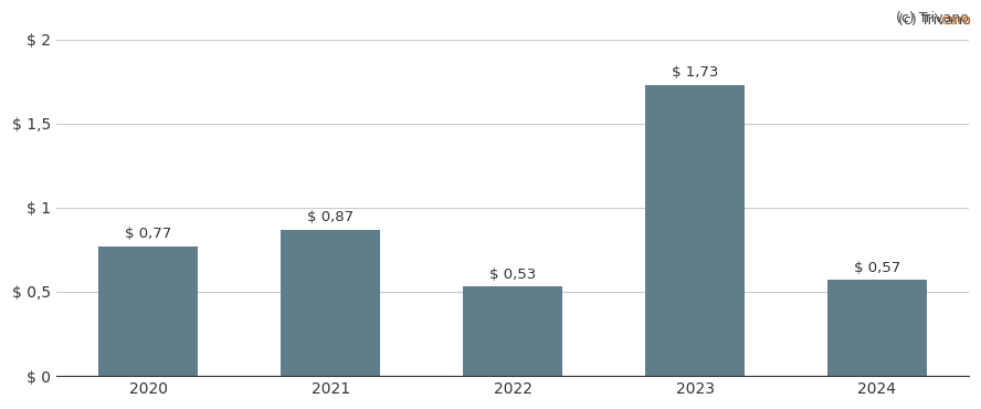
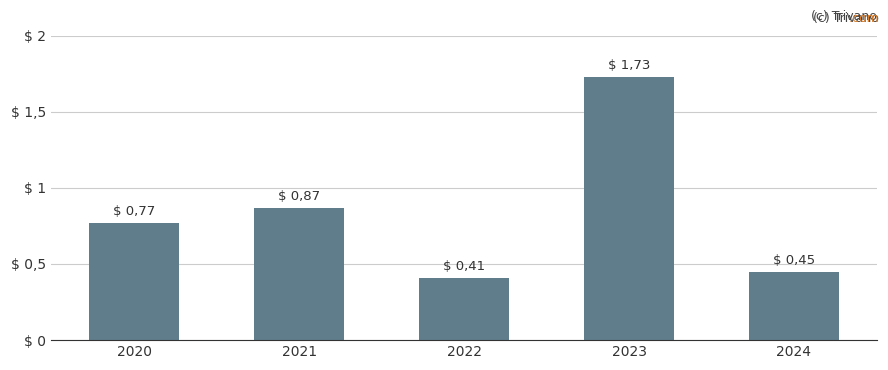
2022: 0,53 -> 0,41
2024: 0,57 -> 0,45
